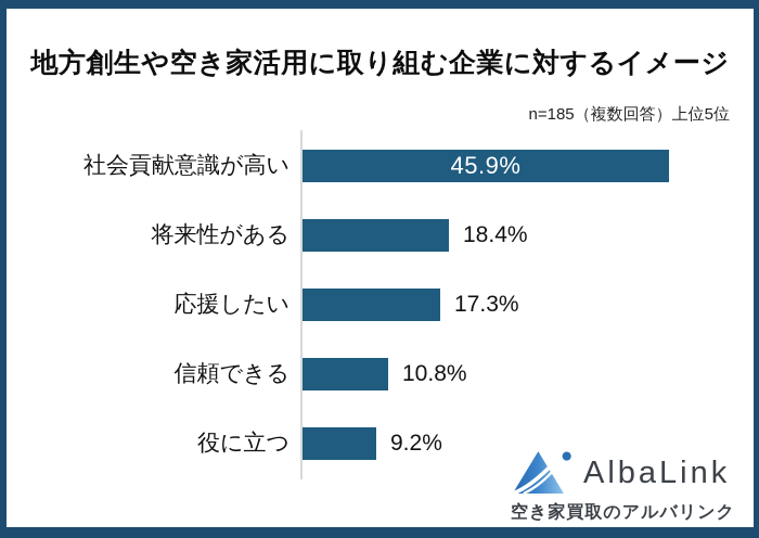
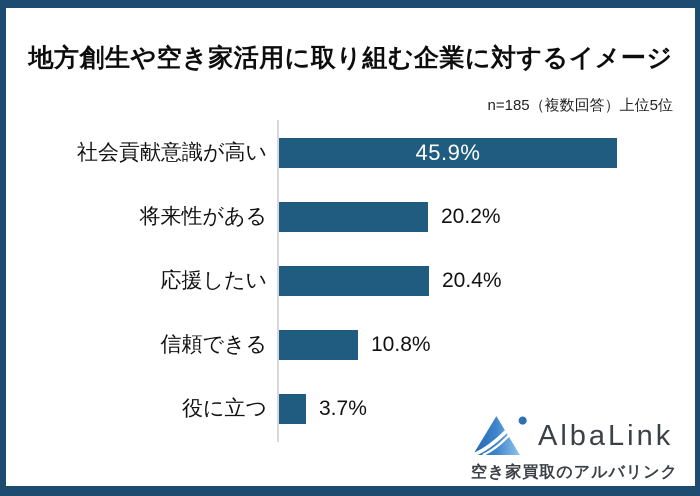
将来性がある: 18.4% -> 20.2%
応援したい: 17.3% -> 20.4%
役に立つ: 9.2% -> 3.7%
